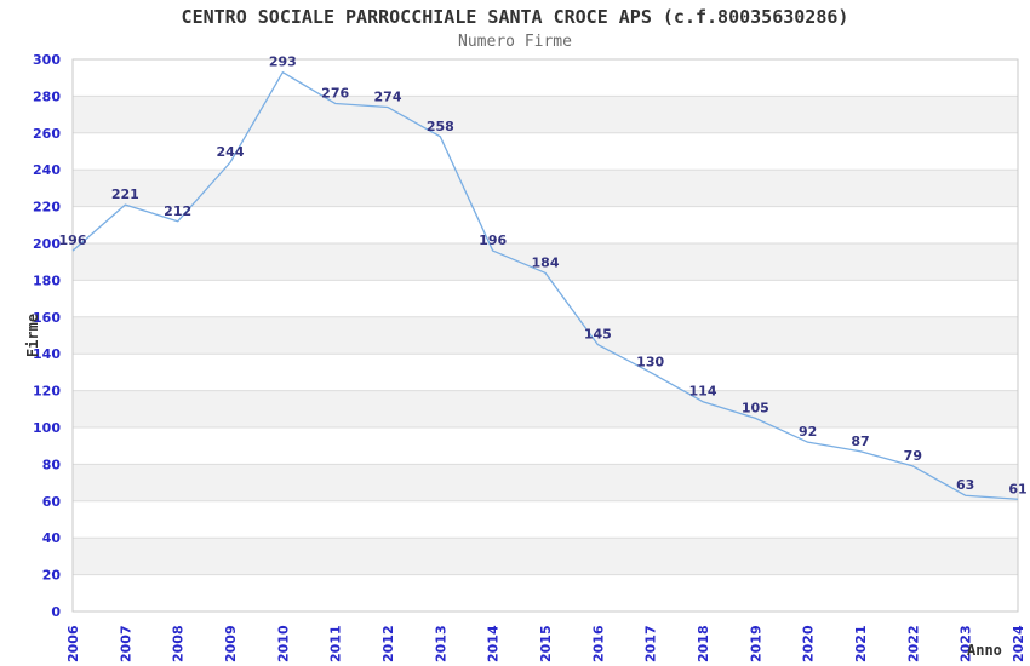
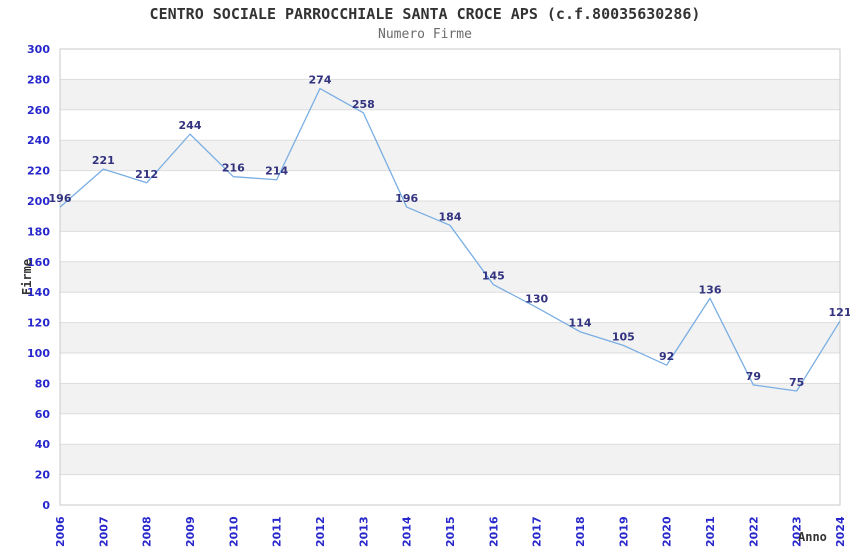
2010: 293 -> 216
2011: 276 -> 214
2021: 87 -> 136
2023: 63 -> 75
2024: 61 -> 121
